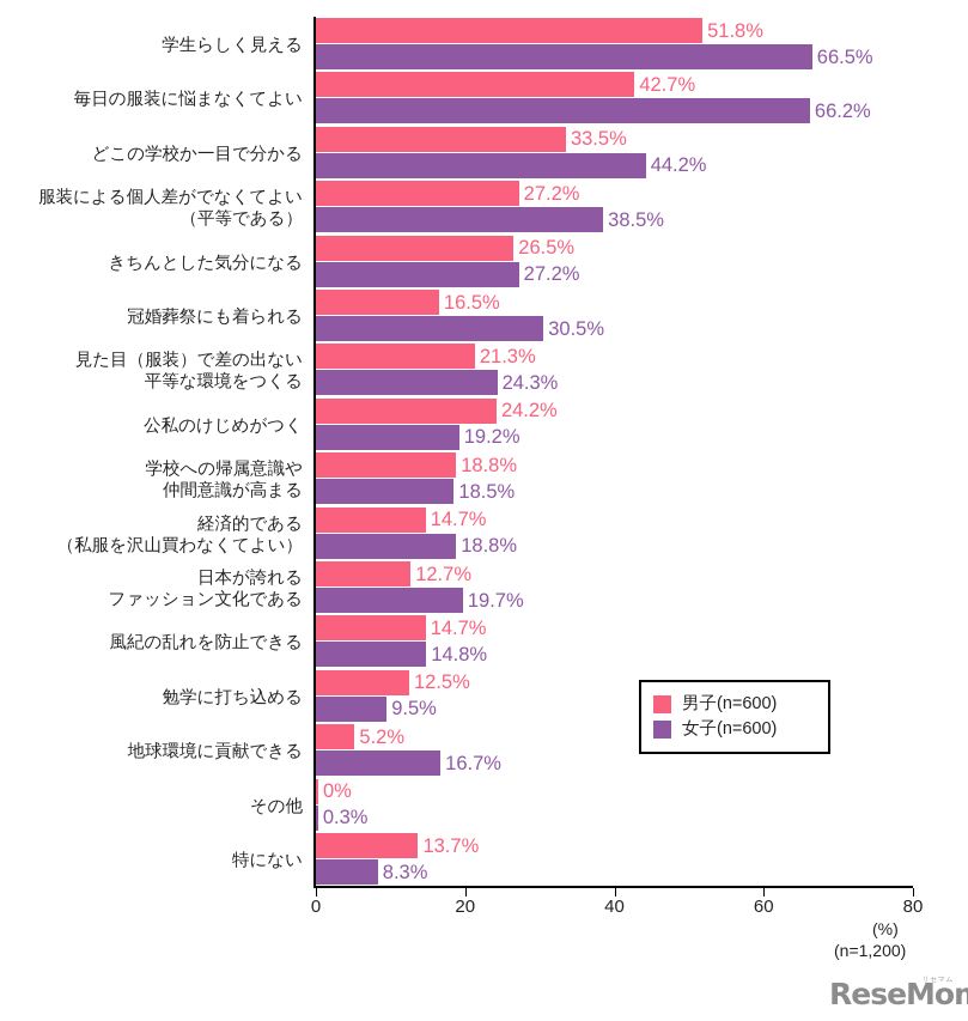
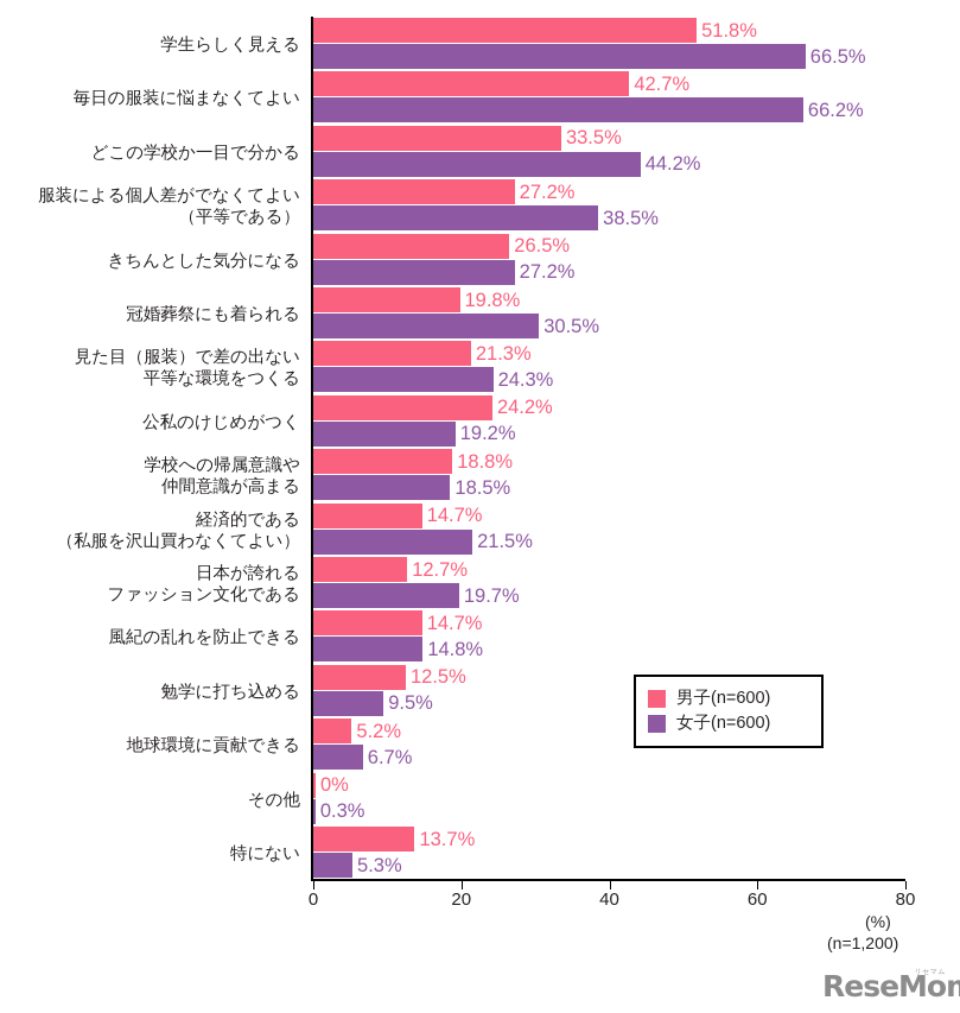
男子(n=600)/冠婚葬祭にも着られる: 16.5% -> 19.8%
女子(n=600)/経済的である （私服を沢山買わなくてよい）: 18.8% -> 21.5%
女子(n=600)/地球環境に貢献できる: 16.7% -> 6.7%
女子(n=600)/特にない: 8.3% -> 5.3%
